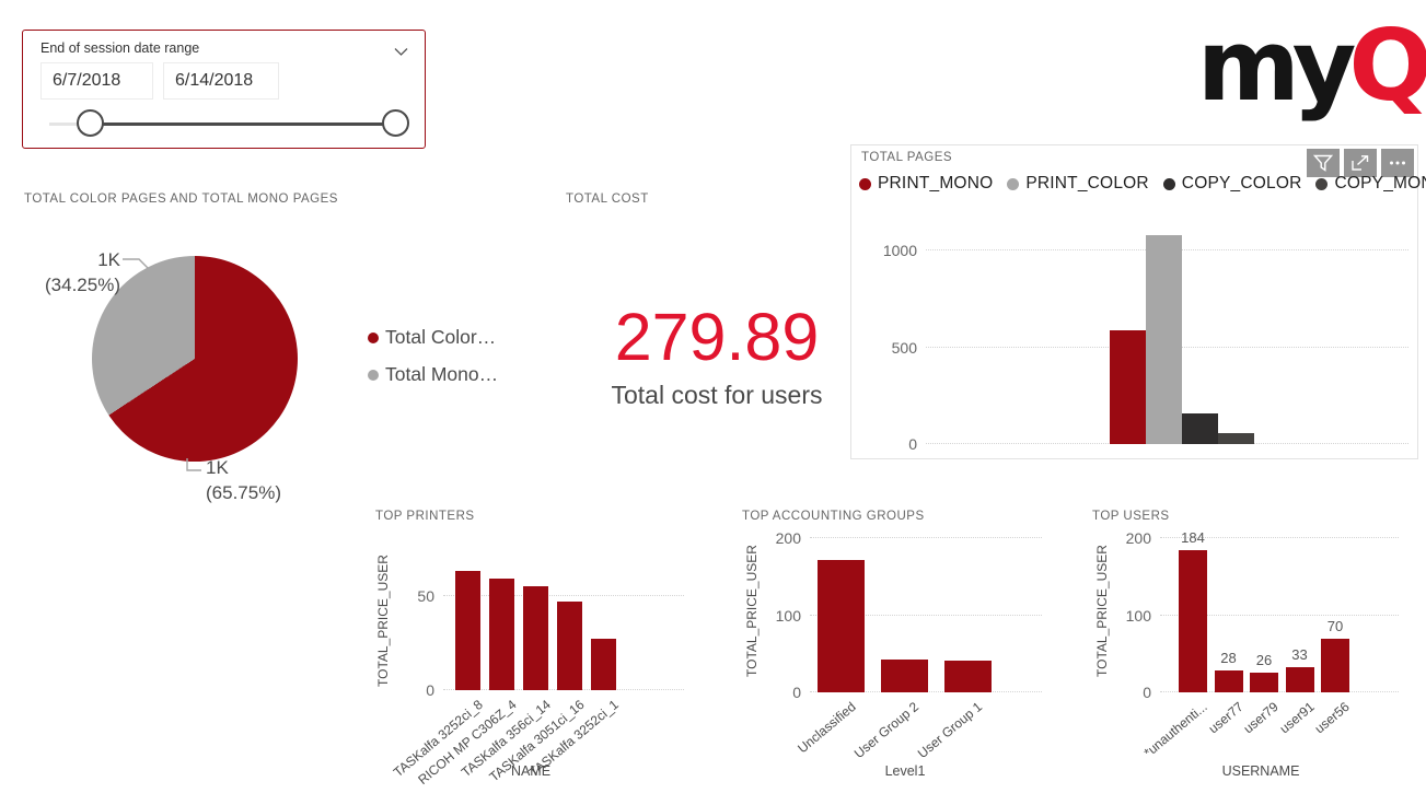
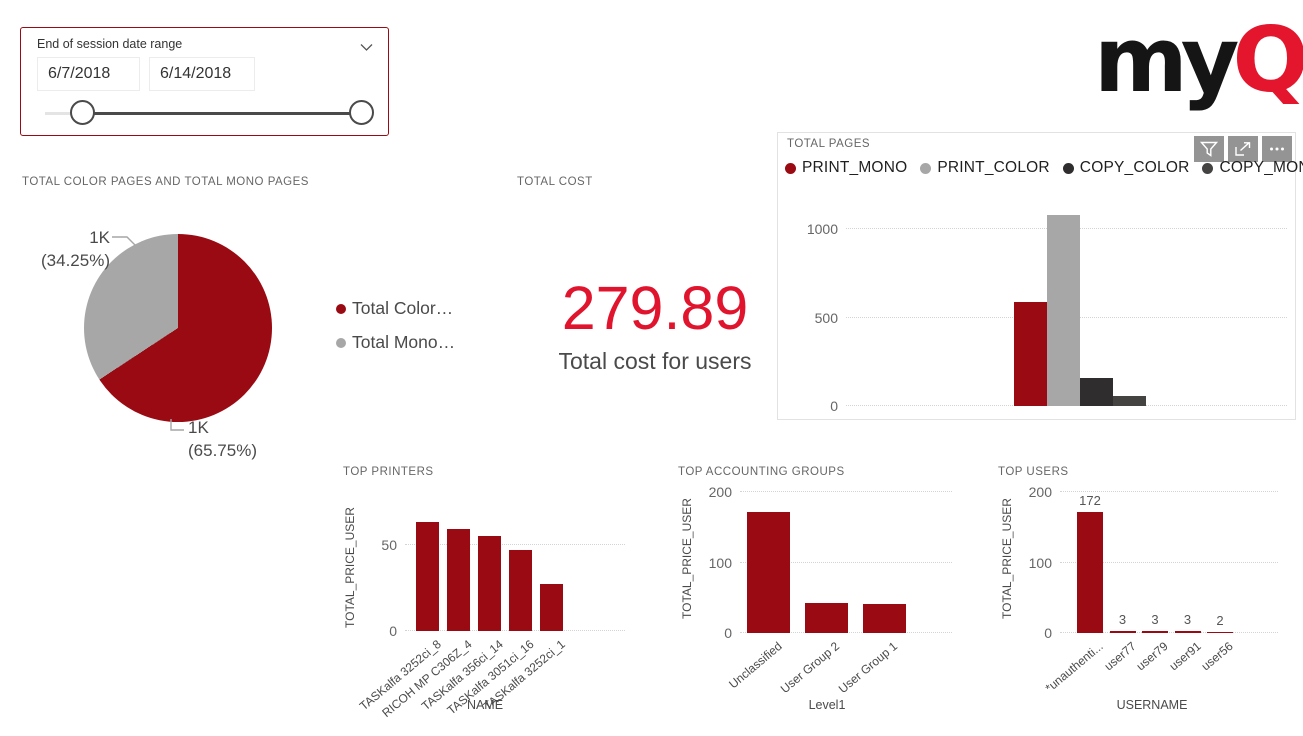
TOP USERS/*unauthenti...: 184 -> 172
TOP USERS/user77: 28 -> 3
TOP USERS/user79: 26 -> 3
TOP USERS/user91: 33 -> 3
TOP USERS/user56: 70 -> 2
